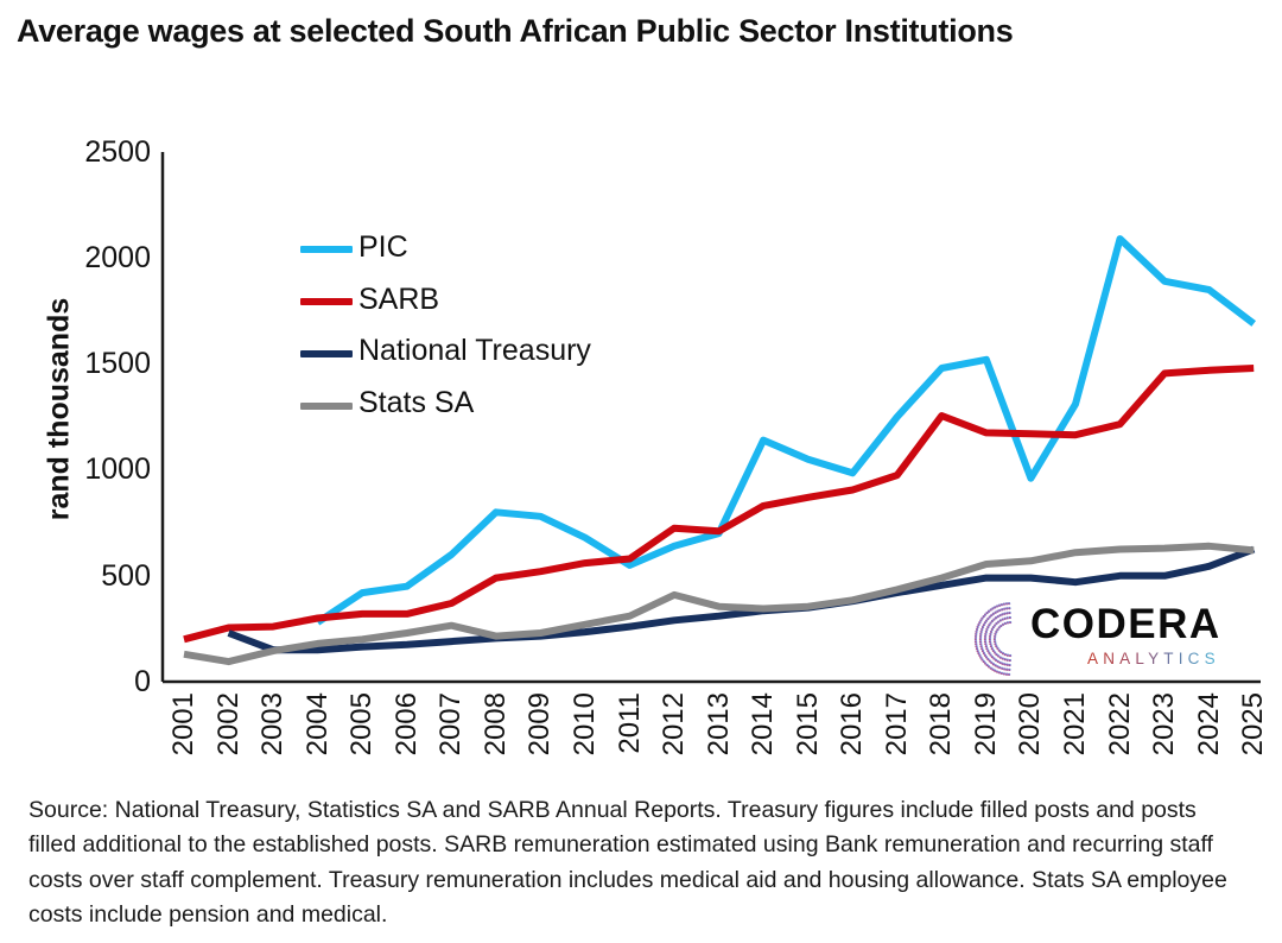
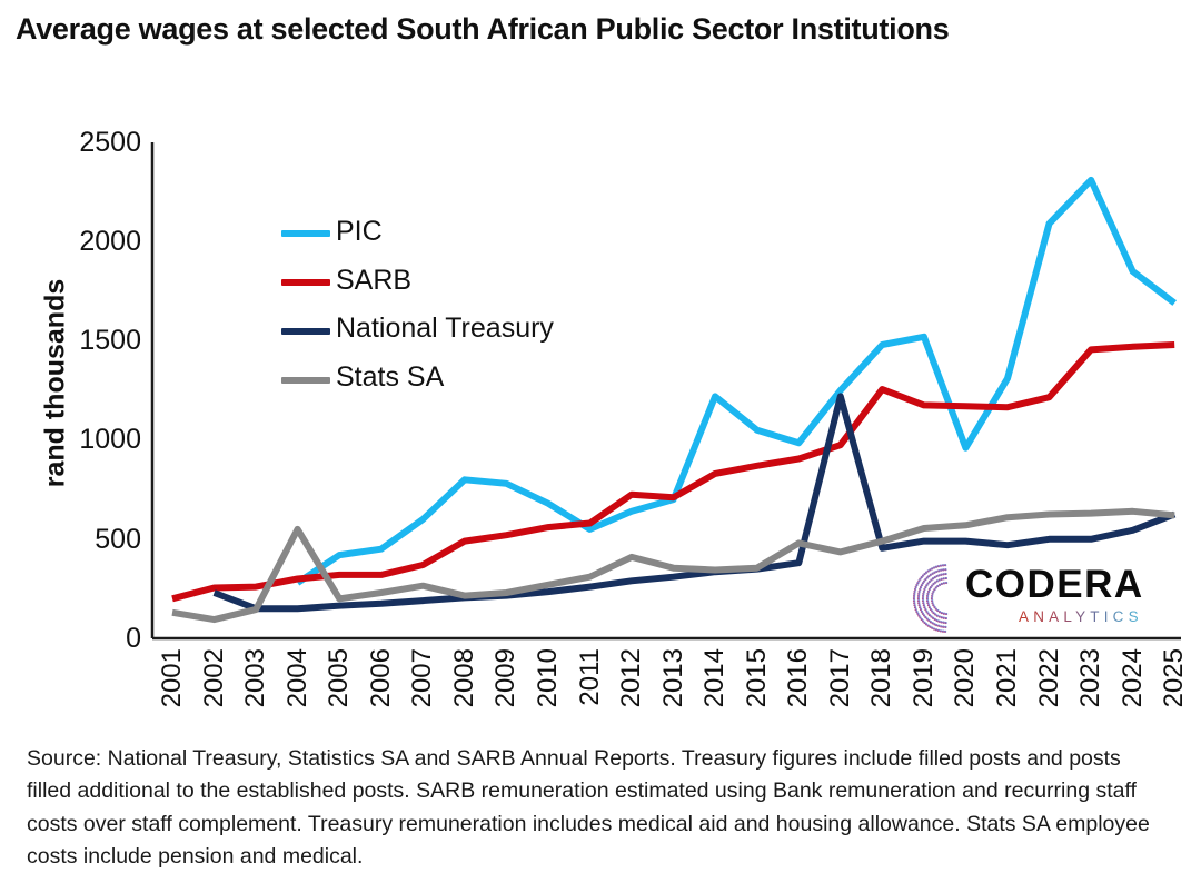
Stats SA/2004: 180 -> 550
PIC/2014: 1140 -> 1220
Stats SA/2016: 380 -> 480
National Treasury/2017: 420 -> 1220
PIC/2023: 1890 -> 2310
